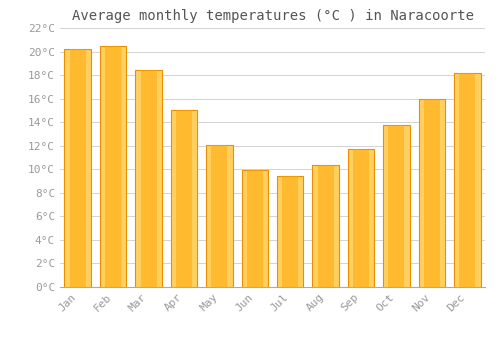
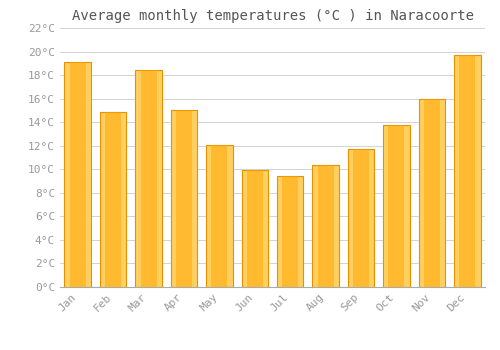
Jan: 20.2°C -> 19.1°C
Feb: 20.5°C -> 14.9°C
Dec: 18.2°C -> 19.7°C
